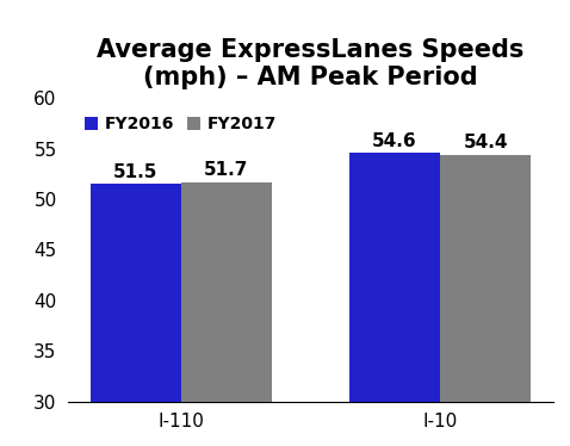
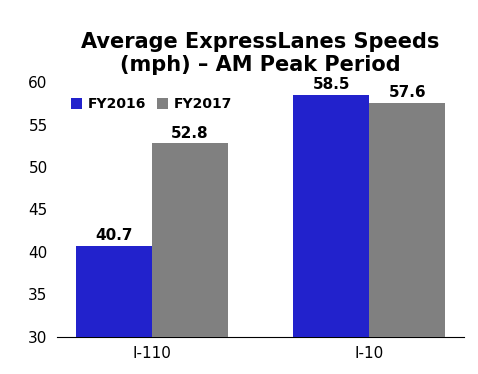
FY2016/I-110: 51.5 -> 40.7
FY2017/I-110: 51.7 -> 52.8
FY2016/I-10: 54.6 -> 58.5
FY2017/I-10: 54.4 -> 57.6
